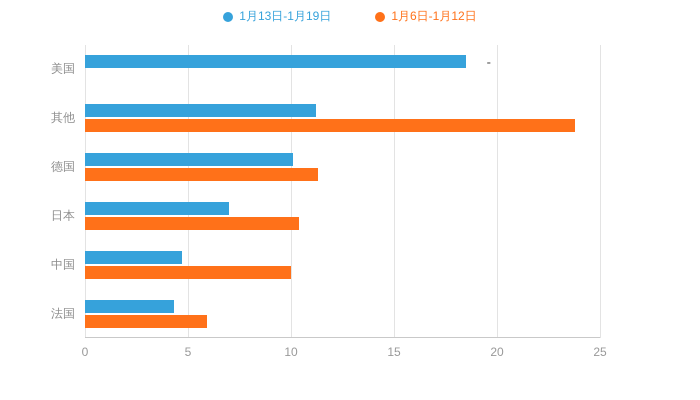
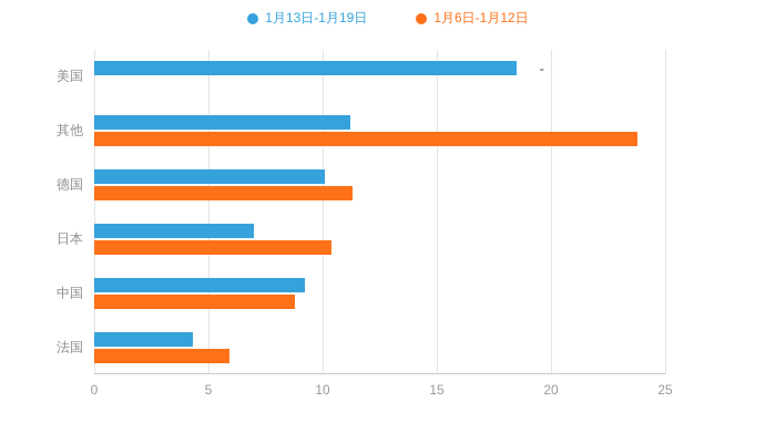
1月13日-1月19日/中国: 4.7 -> 9.2
1月6日-1月12日/中国: 10.0 -> 8.8
